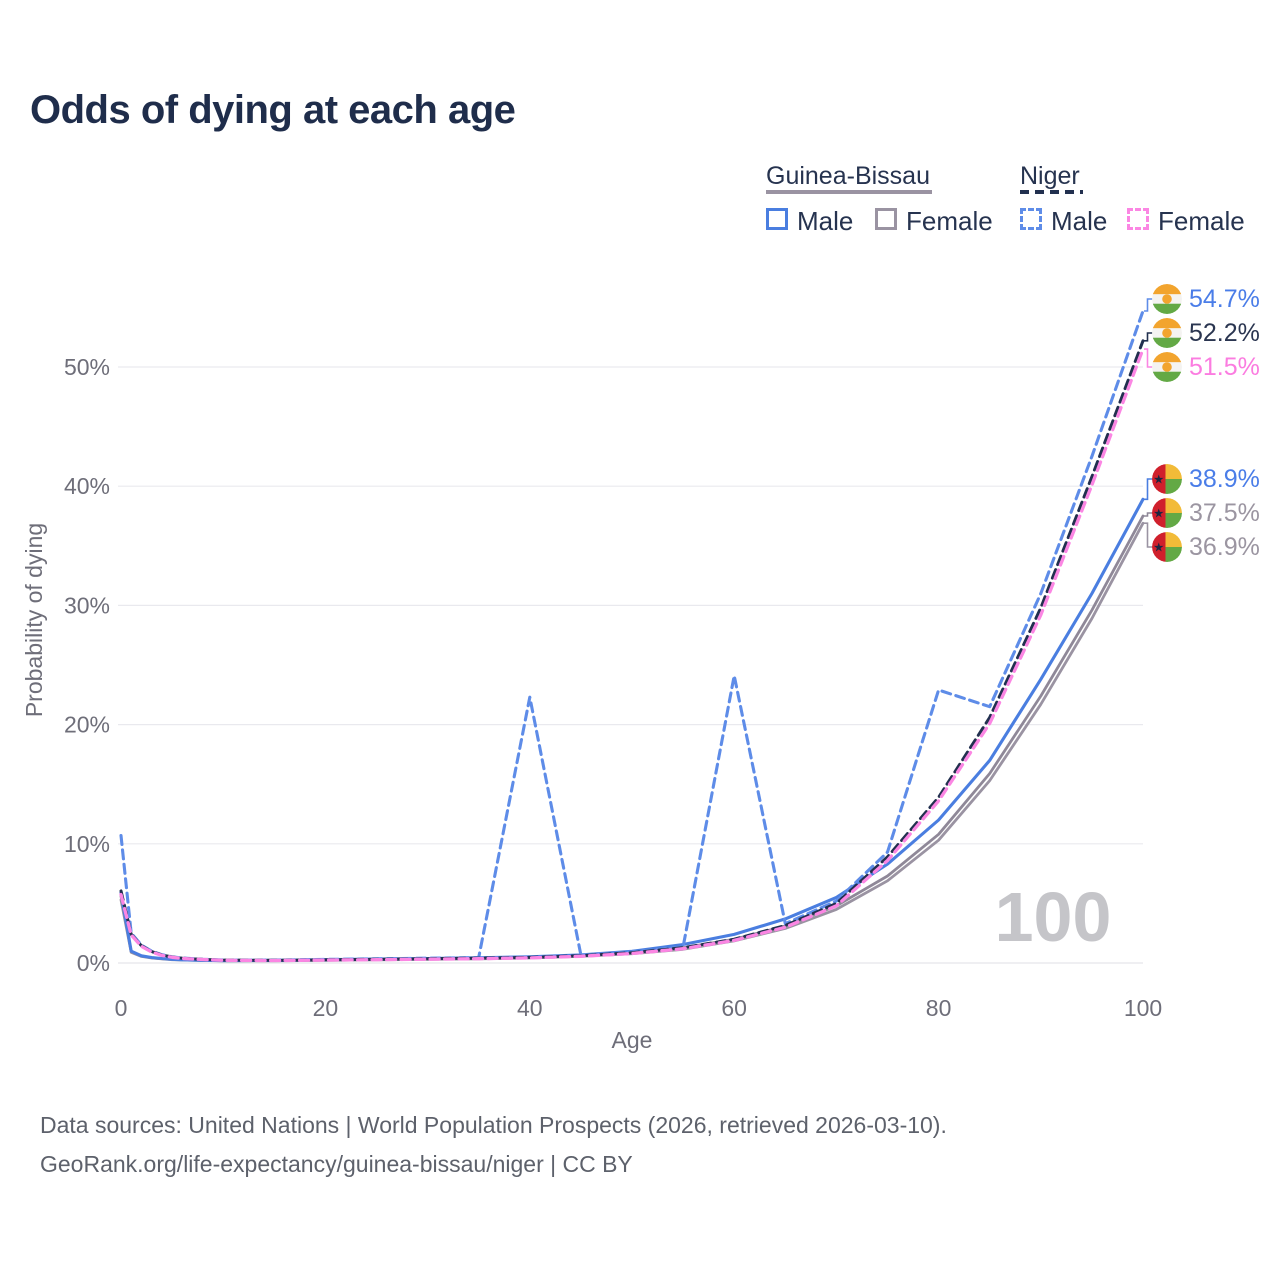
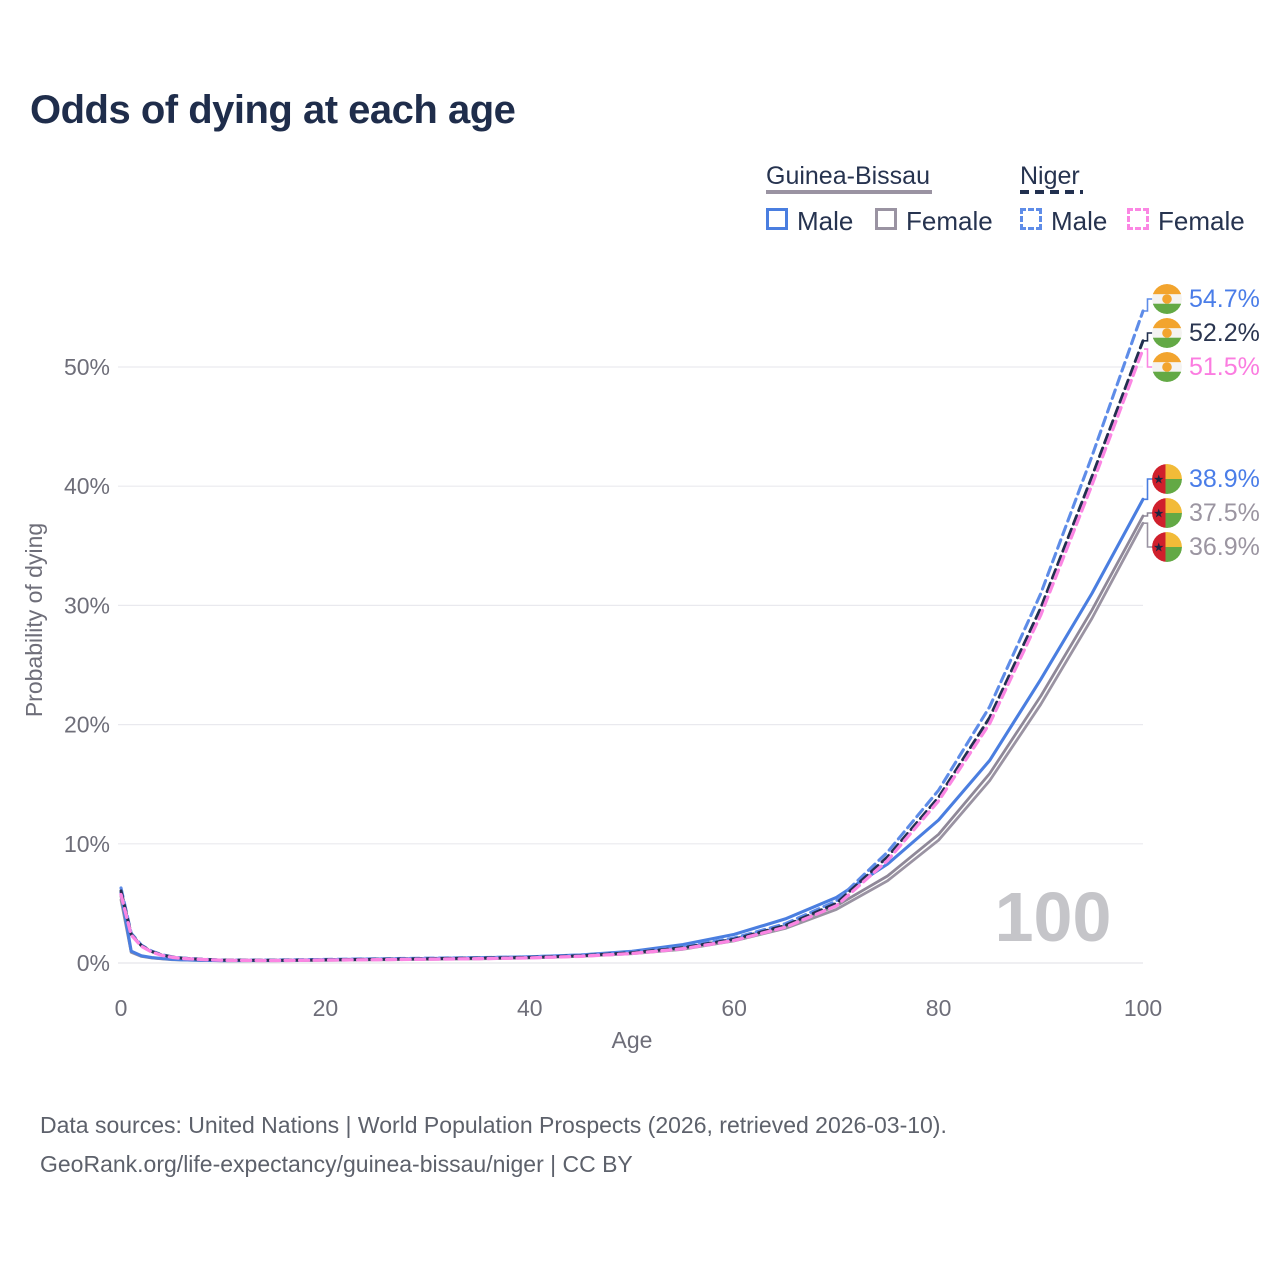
Niger Male/0: 10.7% -> 6.3%
Niger Male/40: 22.3% -> 0.5%
Niger Male/60: 24.1% -> 2.1%
Niger Male/80: 22.9% -> 14.5%
